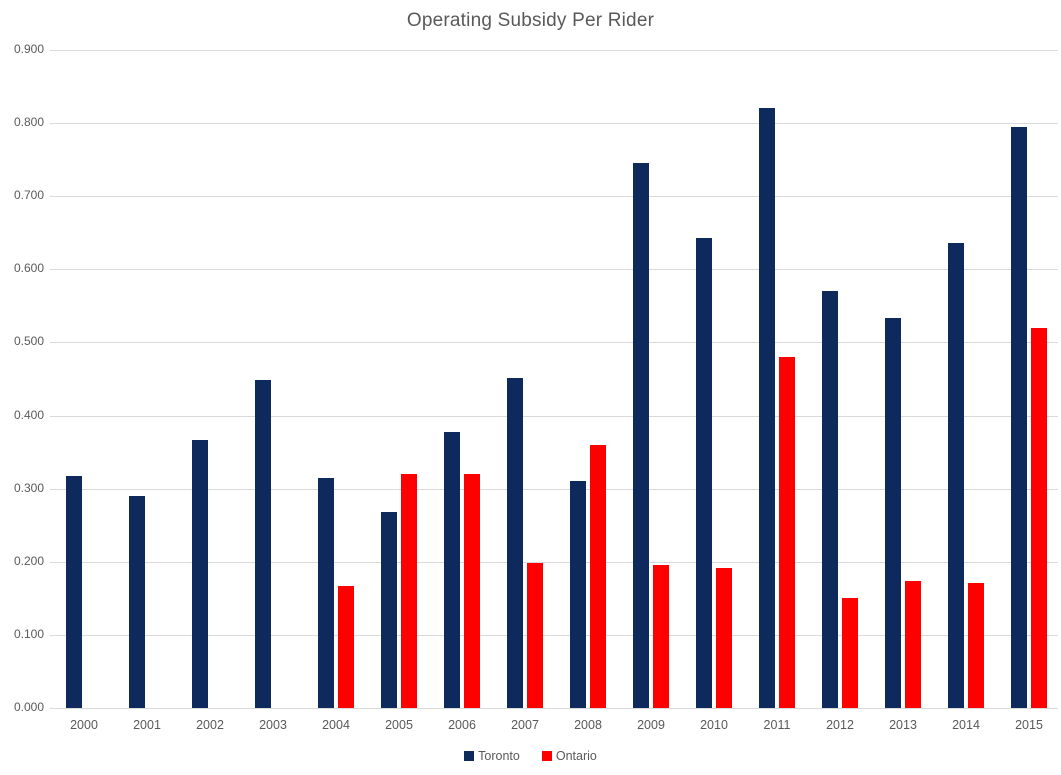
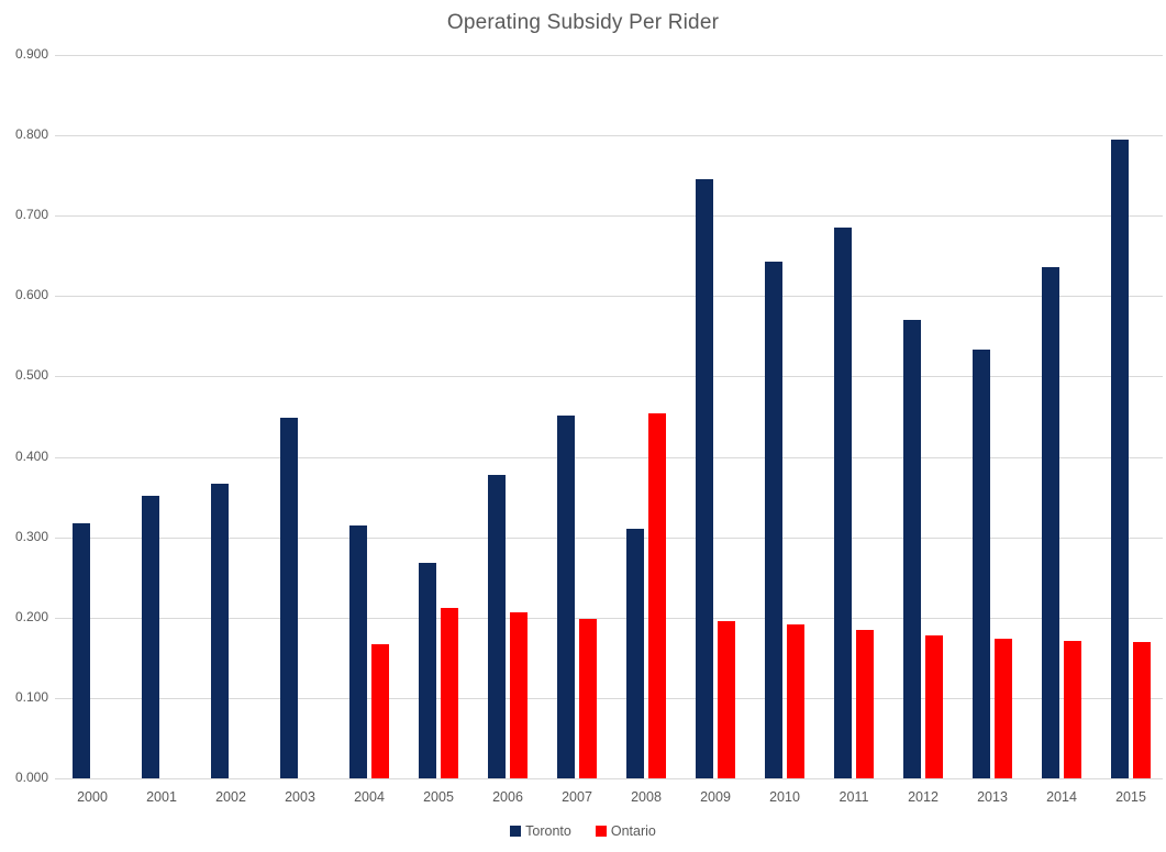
Toronto/2001: 0.29 -> 0.35
Ontario/2005: 0.32 -> 0.21
Ontario/2006: 0.32 -> 0.21
Ontario/2008: 0.36 -> 0.45
Toronto/2011: 0.82 -> 0.69
Ontario/2011: 0.48 -> 0.18
Ontario/2012: 0.15 -> 0.18
Ontario/2015: 0.52 -> 0.17
